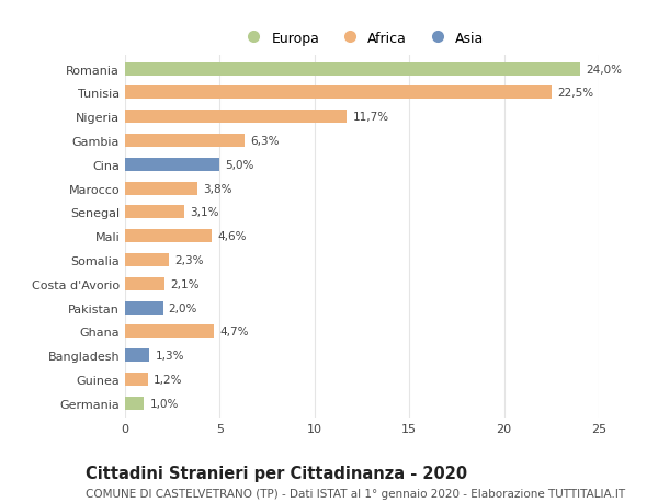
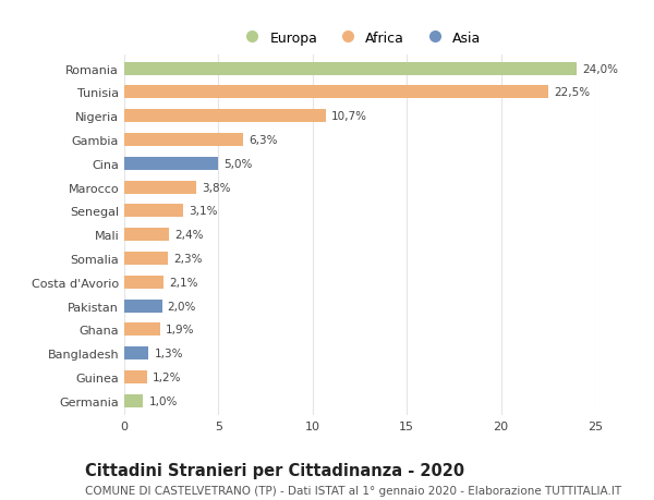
Nigeria: 11,7% -> 10,7%
Mali: 4,6% -> 2,4%
Ghana: 4,7% -> 1,9%
